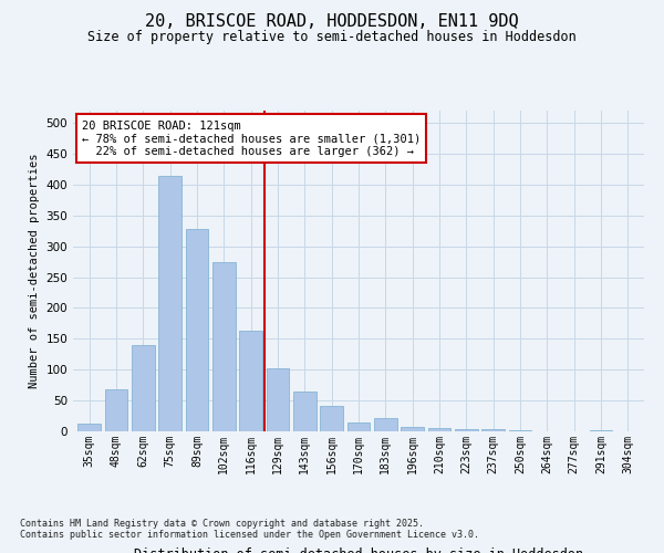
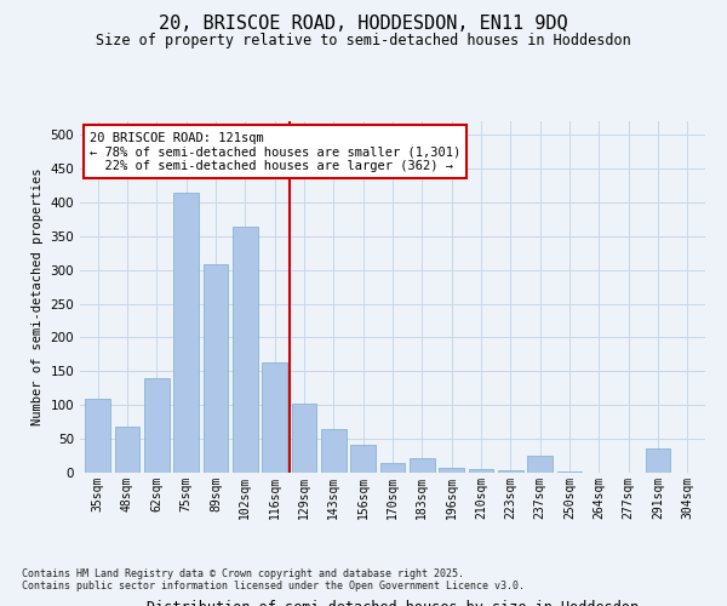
35sqm: 13 -> 110
89sqm: 328 -> 308
102sqm: 275 -> 364
237sqm: 3 -> 26
291sqm: 1 -> 36
